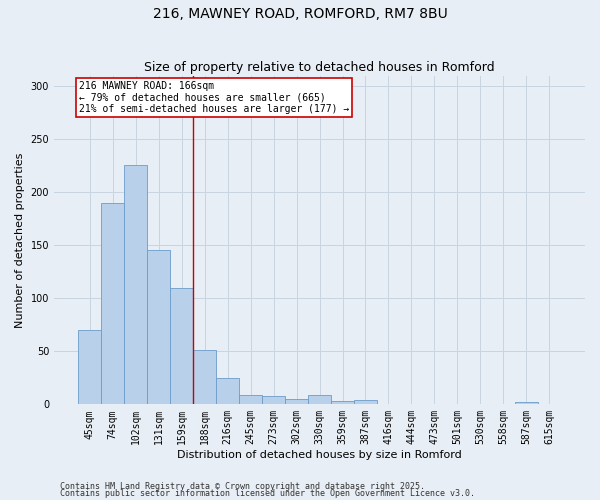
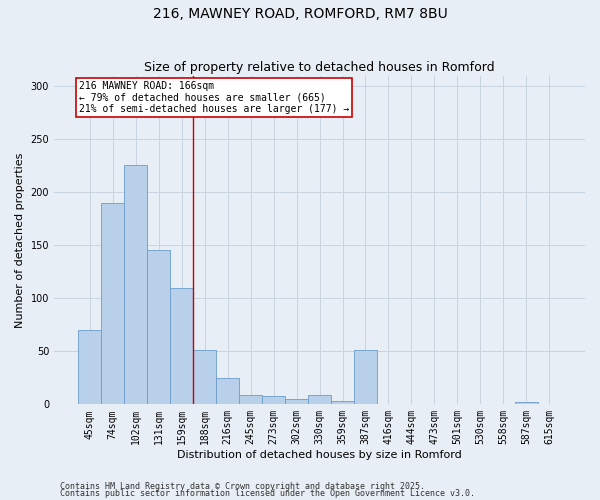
387sqm: 4 -> 51
